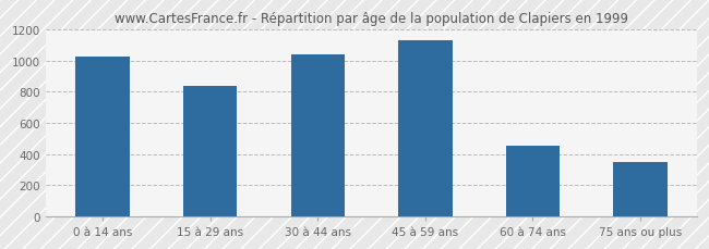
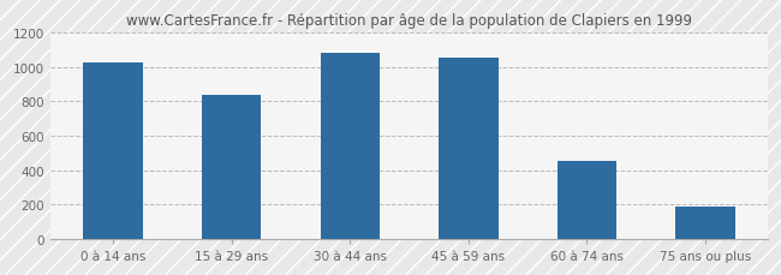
30 à 44 ans: 1040 -> 1080
45 à 59 ans: 1130 -> 1060
75 ans ou plus: 350 -> 180
